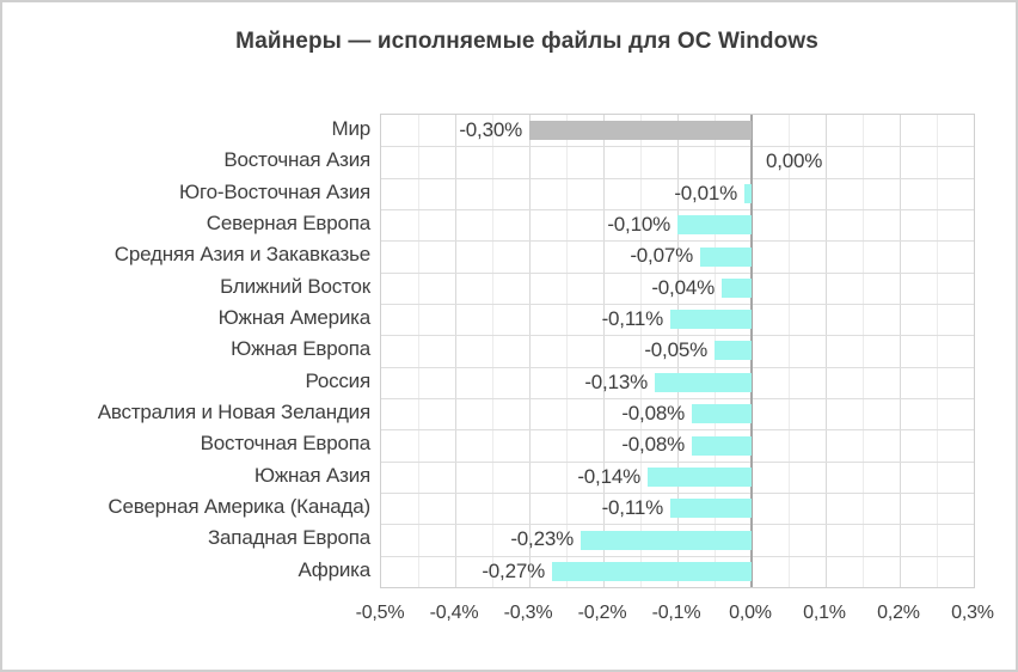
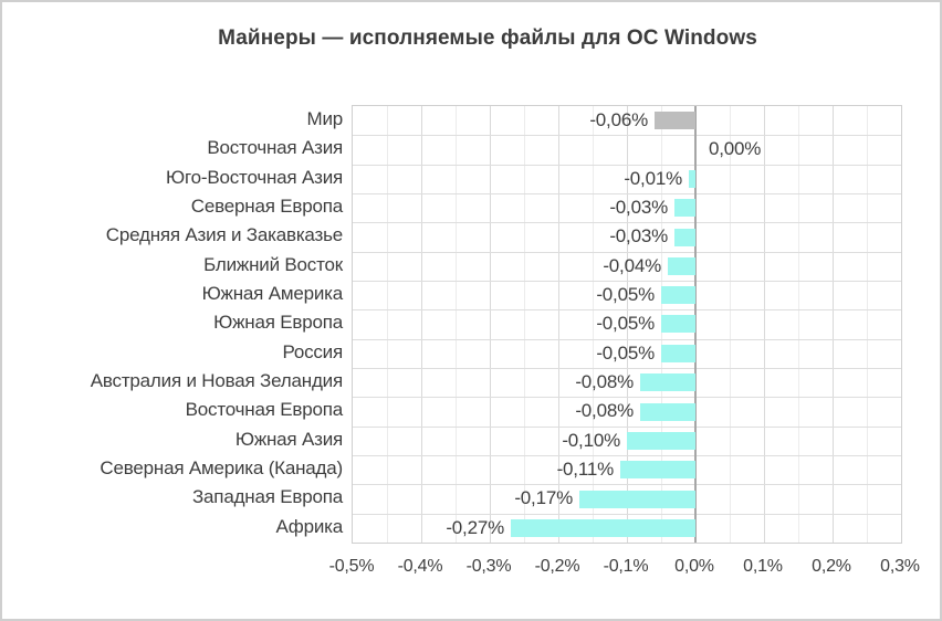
Мир: -0,30% -> -0,06%
Северная Европа: -0,10% -> -0,03%
Средняя Азия и Закавказье: -0,07% -> -0,03%
Южная Америка: -0,11% -> -0,05%
Россия: -0,13% -> -0,05%
Южная Азия: -0,14% -> -0,10%
Западная Европа: -0,23% -> -0,17%
